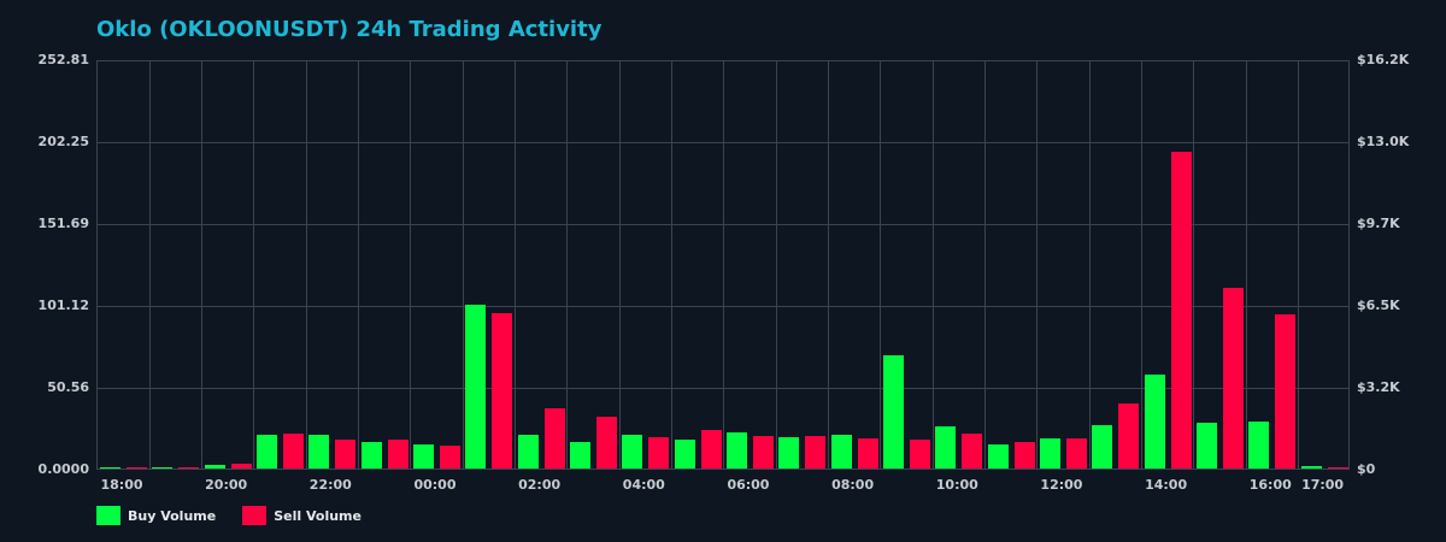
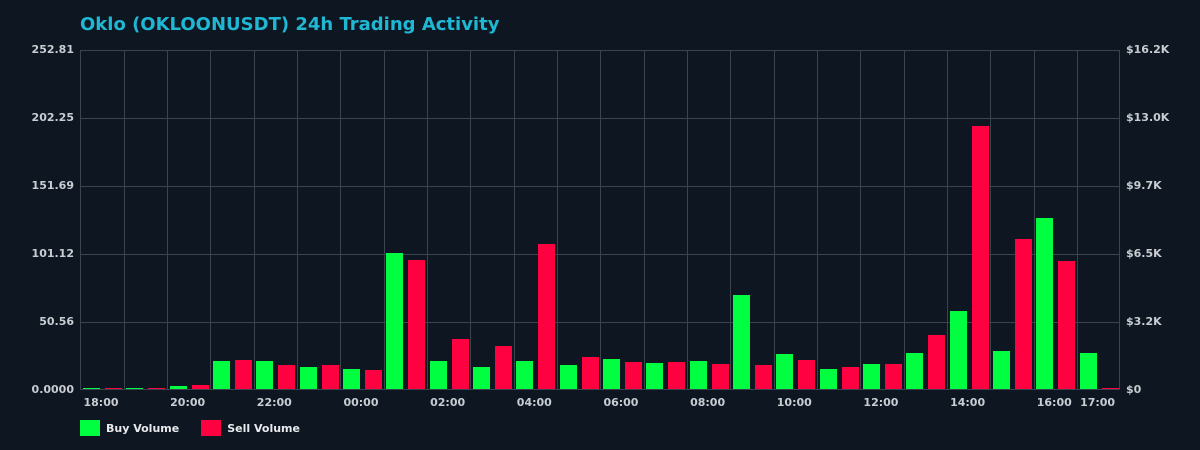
Sell Volume/04:00: 20 -> 108
Buy Volume/16:00: 29 -> 127
Buy Volume/17:00: 2 -> 27
